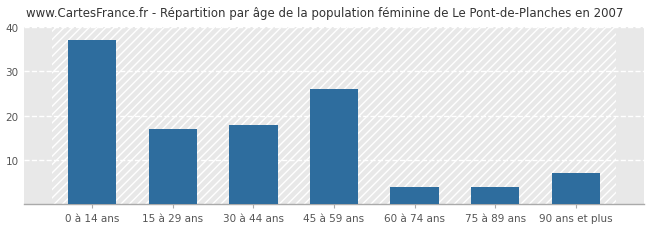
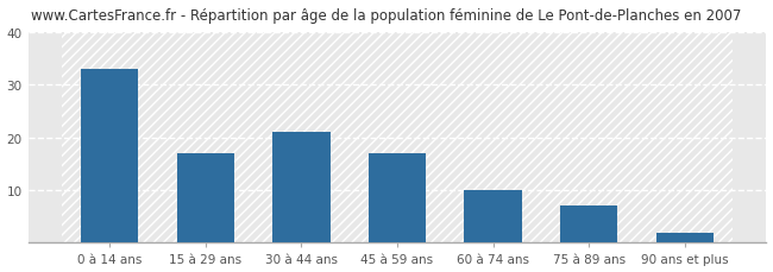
0 à 14 ans: 37 -> 33
30 à 44 ans: 18 -> 21
45 à 59 ans: 26 -> 17
60 à 74 ans: 4 -> 10
75 à 89 ans: 4 -> 7
90 ans et plus: 7 -> 2
